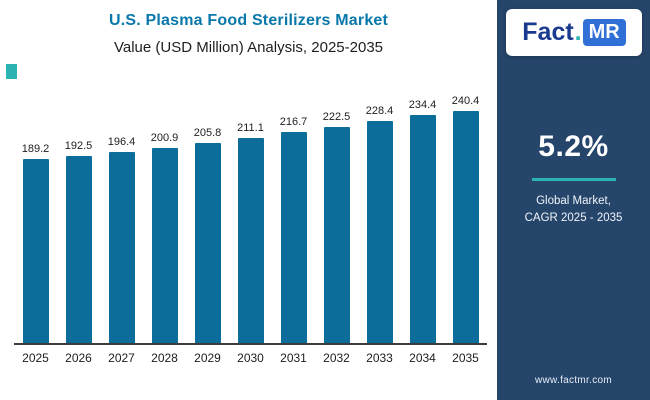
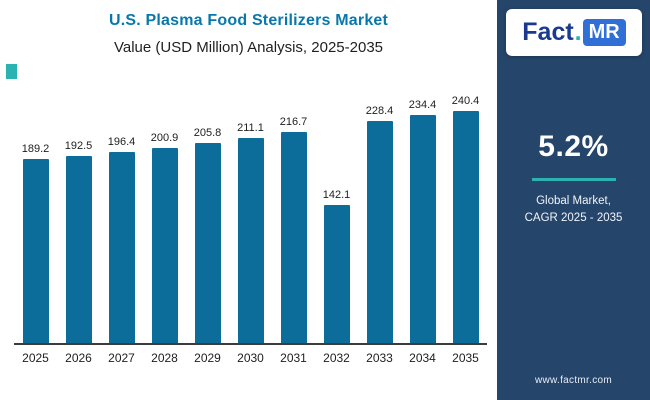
2032: 222.5 -> 142.1
